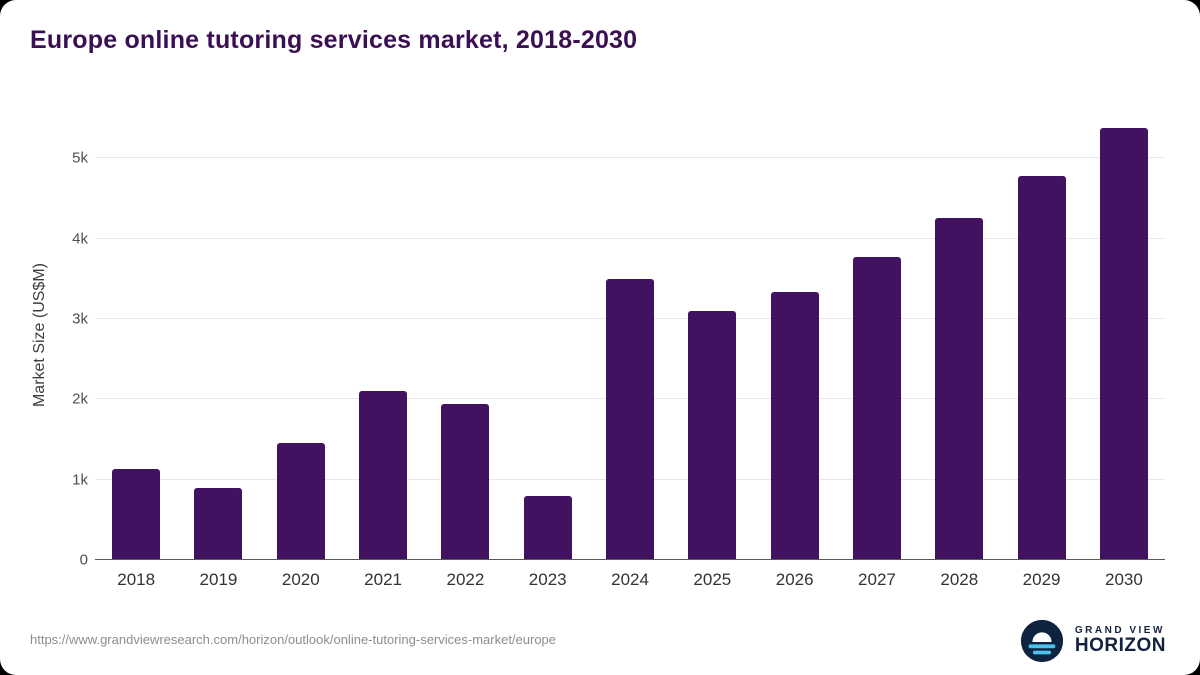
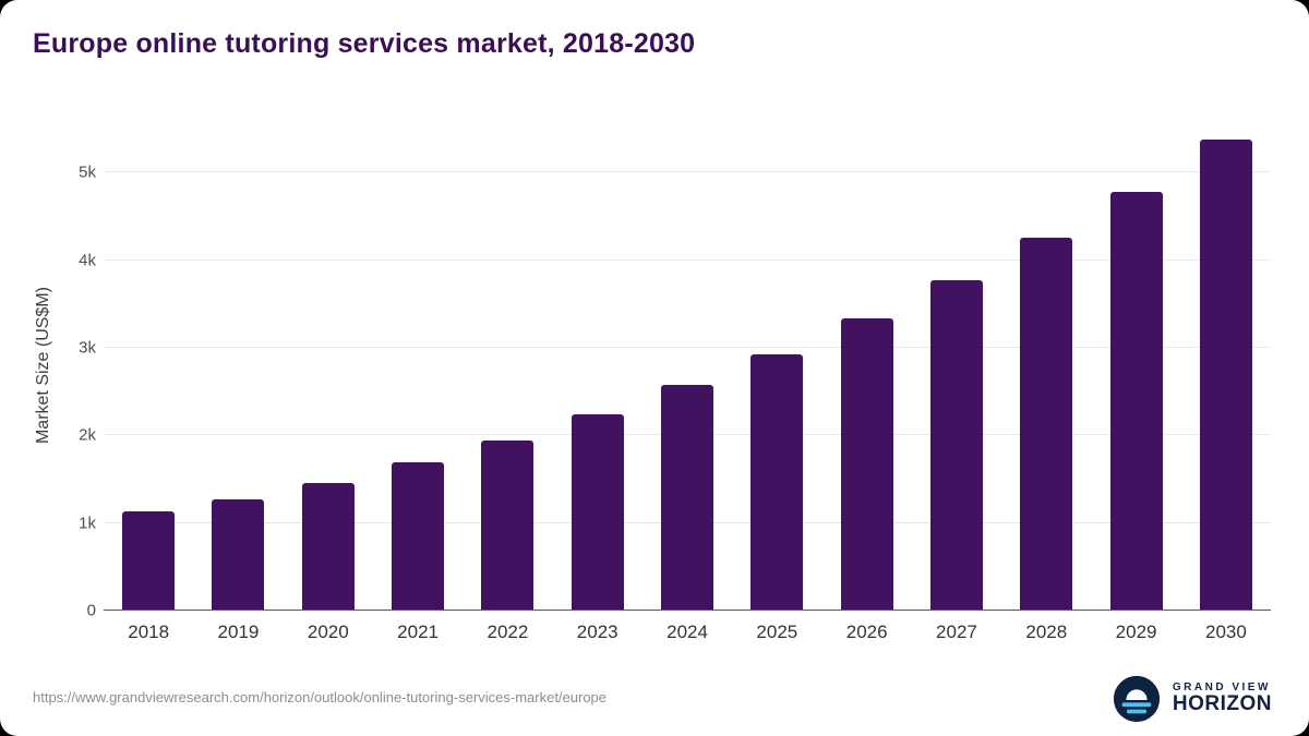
2019: 0.9k -> 1.3k
2021: 2.1k -> 1.7k
2023: 0.8k -> 2.2k
2024: 3.5k -> 2.6k
2025: 3.1k -> 2.9k
